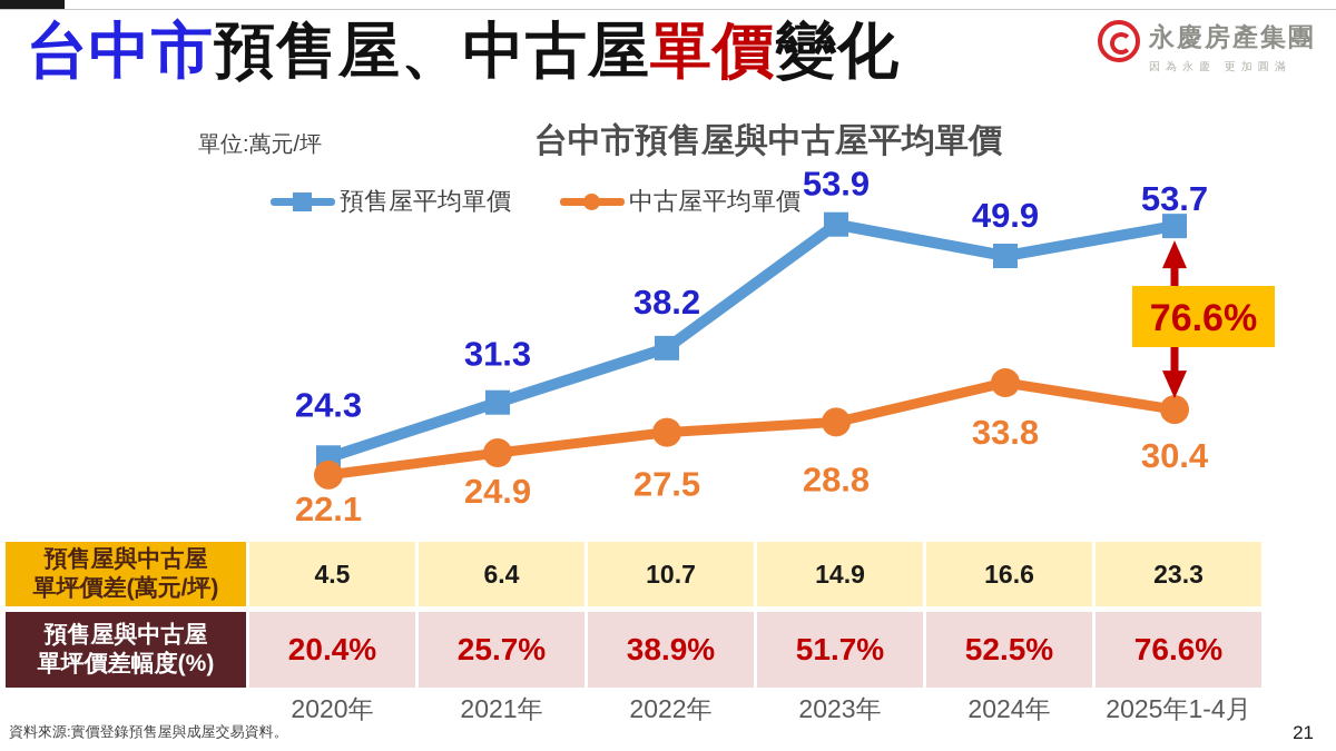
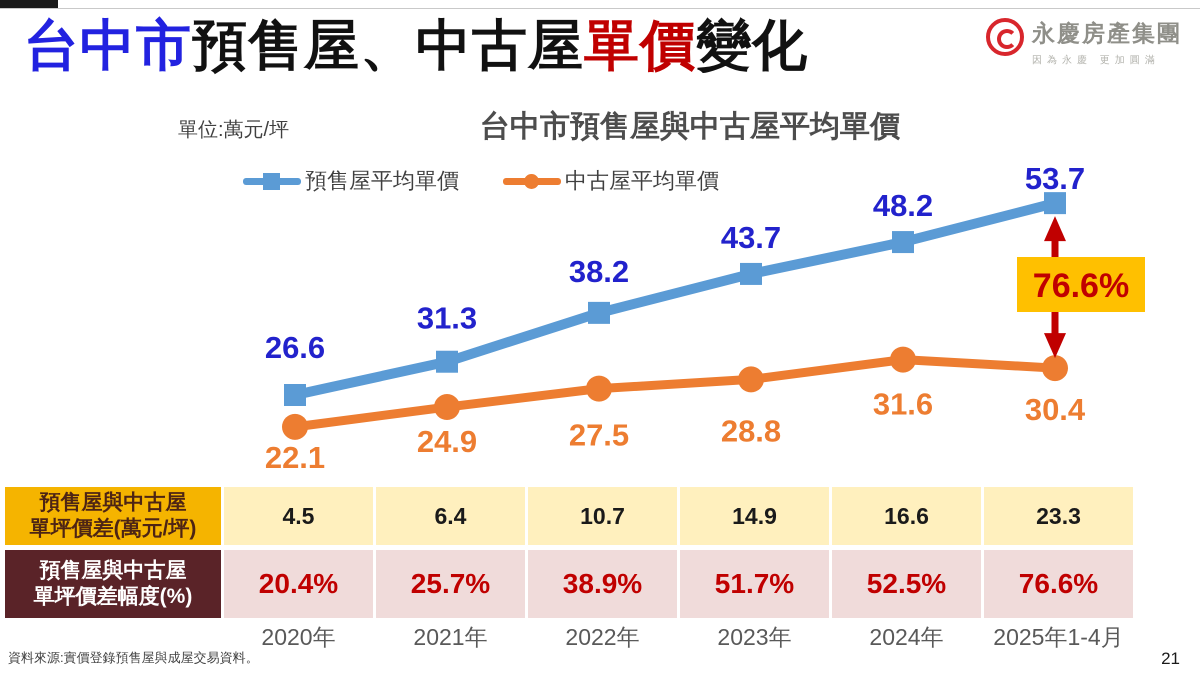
預售屋平均單價/2020年: 24.3 -> 26.6
預售屋平均單價/2023年: 53.9 -> 43.7
預售屋平均單價/2024年: 49.9 -> 48.2
中古屋平均單價/2024年: 33.8 -> 31.6
